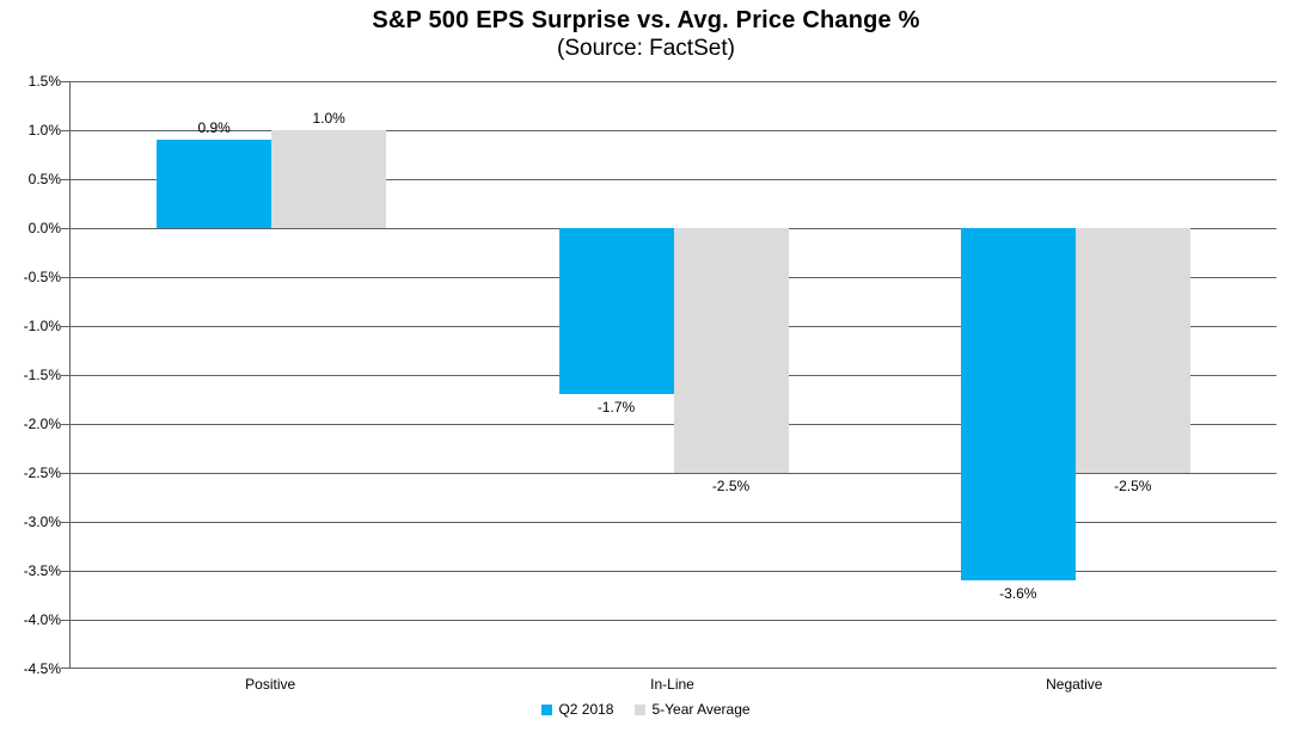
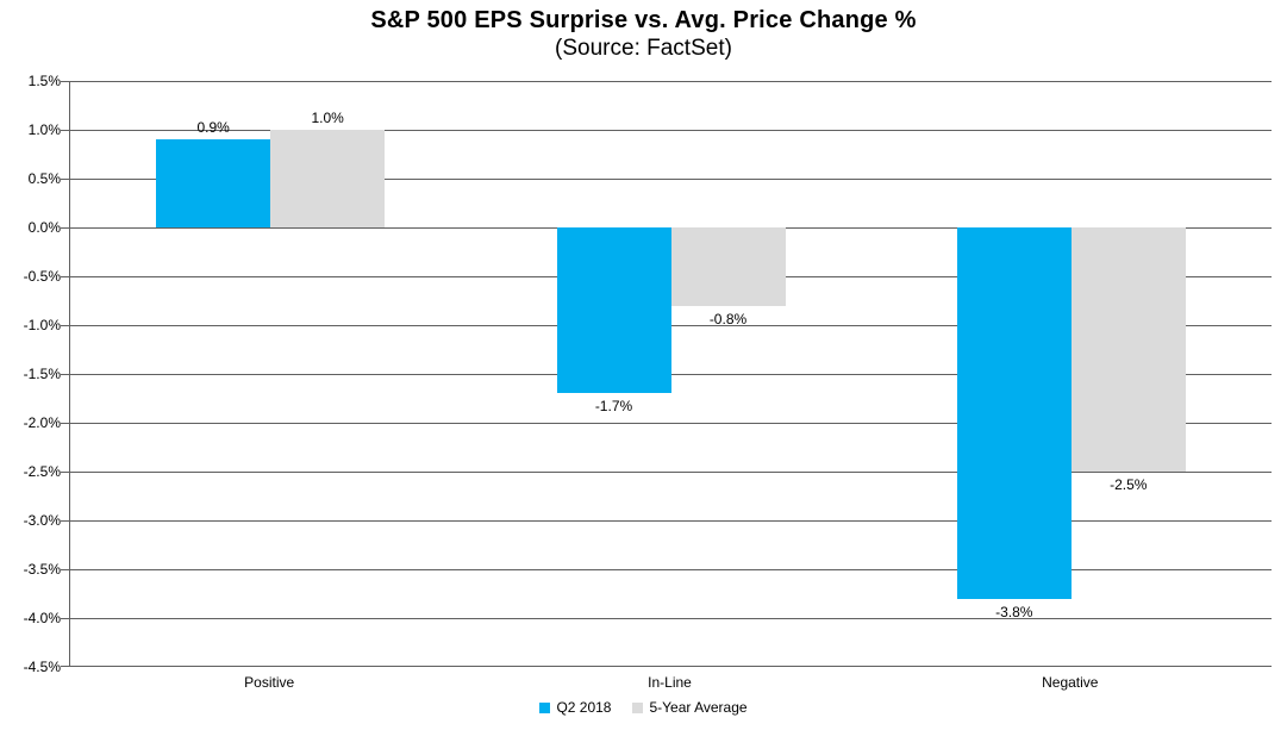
5-Year Average/In-Line: -2.5% -> -0.8%
Q2 2018/Negative: -3.6% -> -3.8%
